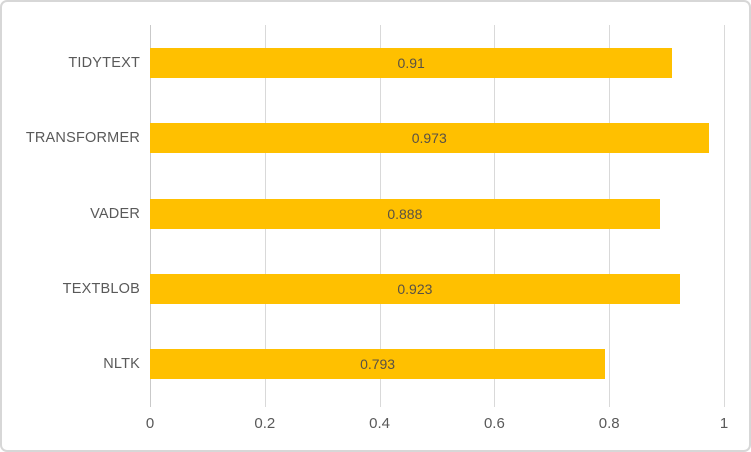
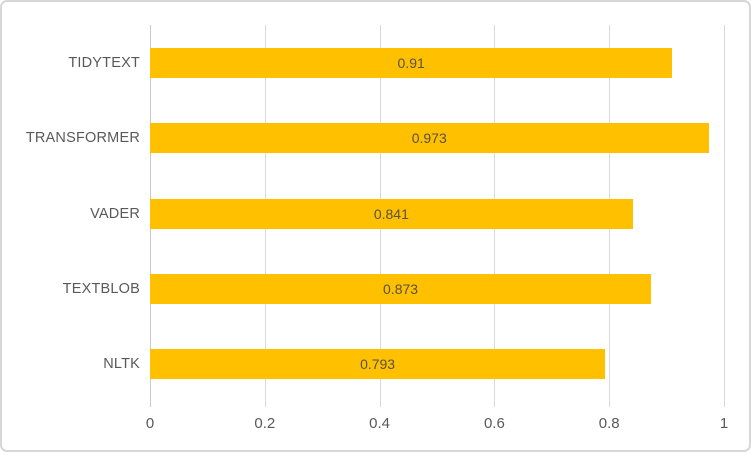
VADER: 0.888 -> 0.841
TEXTBLOB: 0.923 -> 0.873
